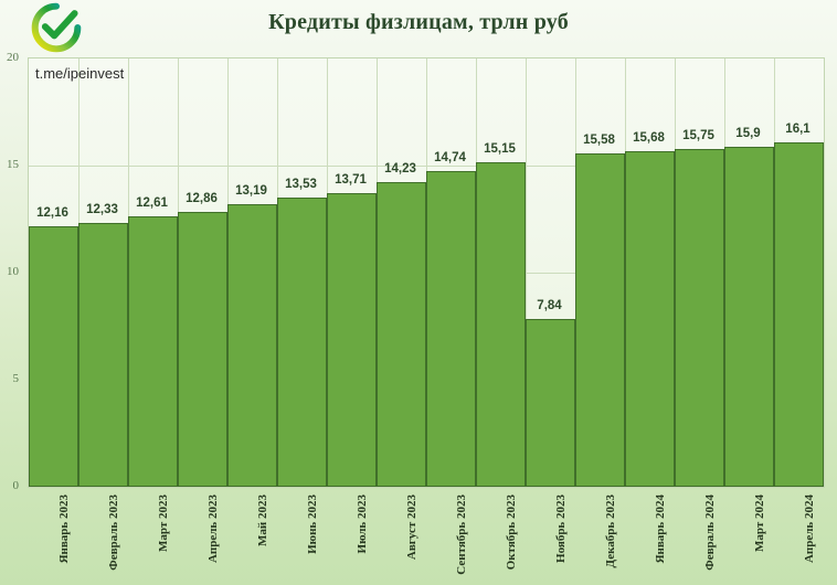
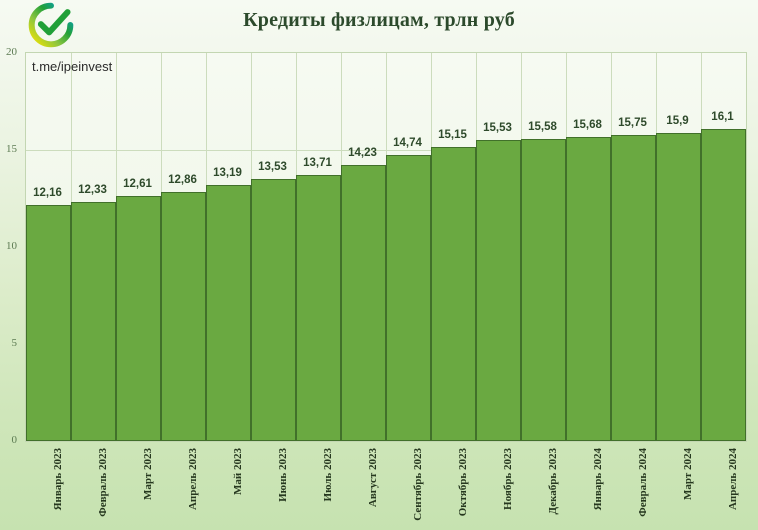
Ноябрь 2023: 7,84 -> 15,53
